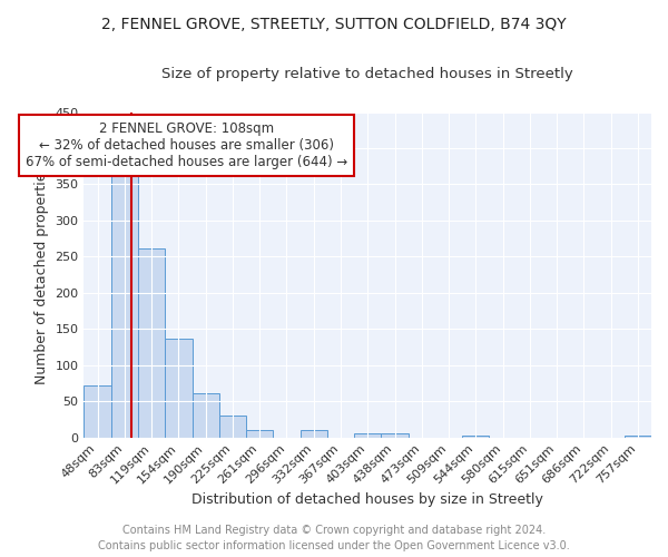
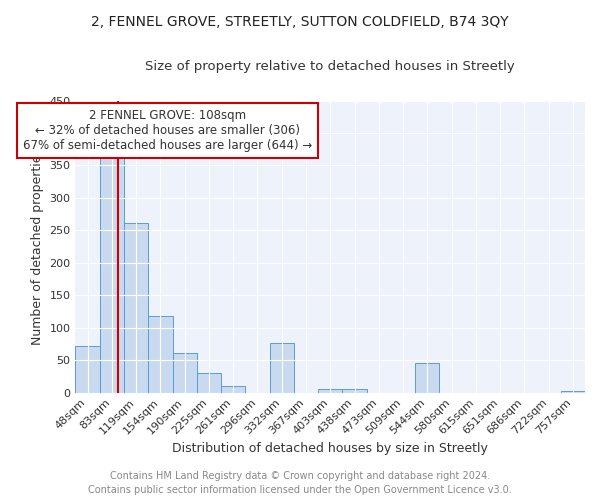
154sqm: 136 -> 118
332sqm: 10 -> 76
544sqm: 3 -> 46
